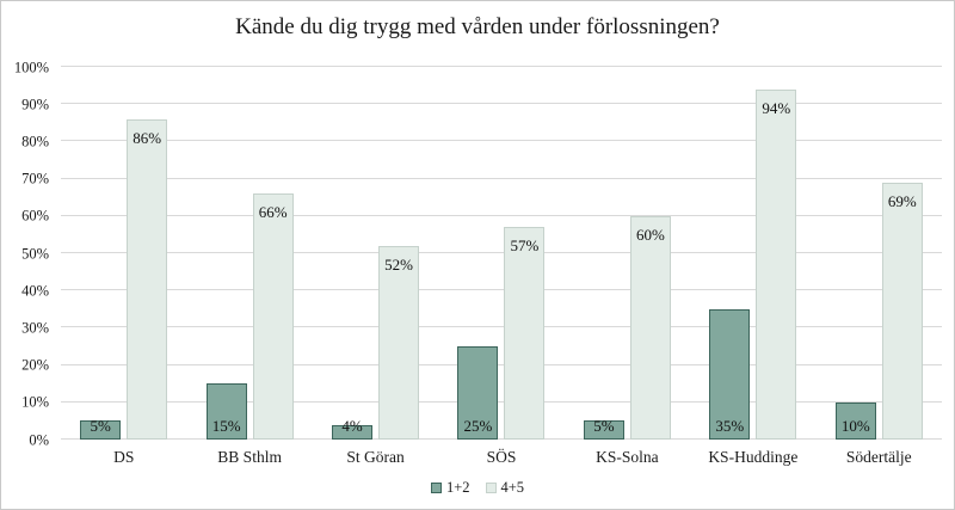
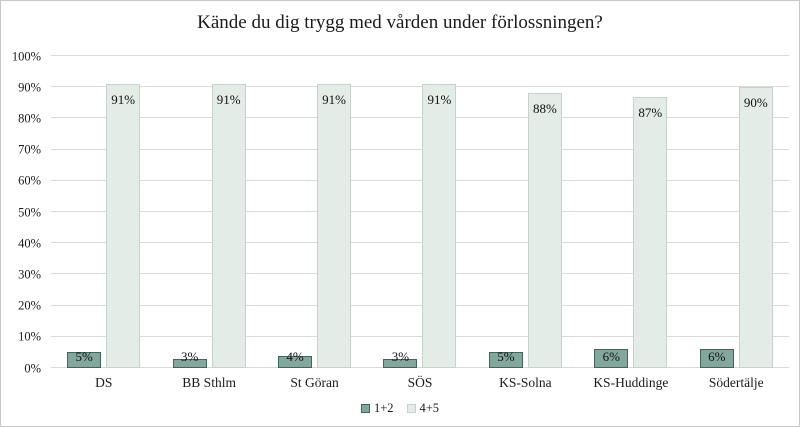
4+5/DS: 86% -> 91%
1+2/BB Sthlm: 15% -> 3%
4+5/BB Sthlm: 66% -> 91%
4+5/St Göran: 52% -> 91%
1+2/SÖS: 25% -> 3%
4+5/SÖS: 57% -> 91%
4+5/KS-Solna: 60% -> 88%
1+2/KS-Huddinge: 35% -> 6%
4+5/KS-Huddinge: 94% -> 87%
1+2/Södertälje: 10% -> 6%
4+5/Södertälje: 69% -> 90%
